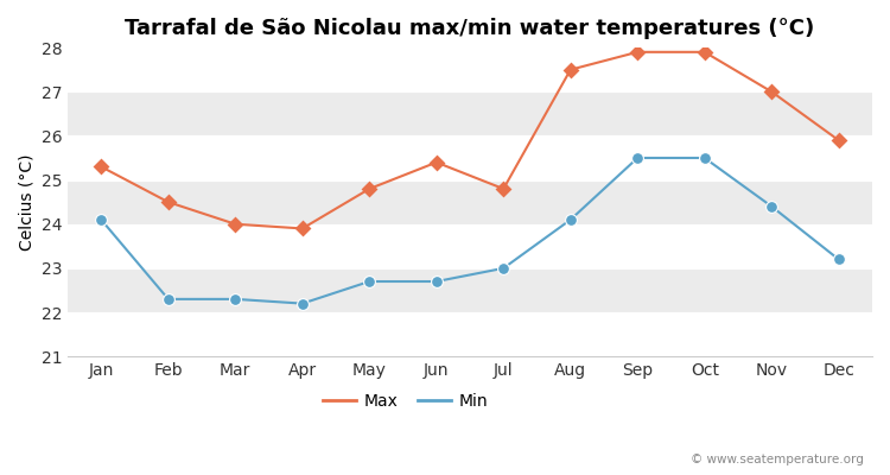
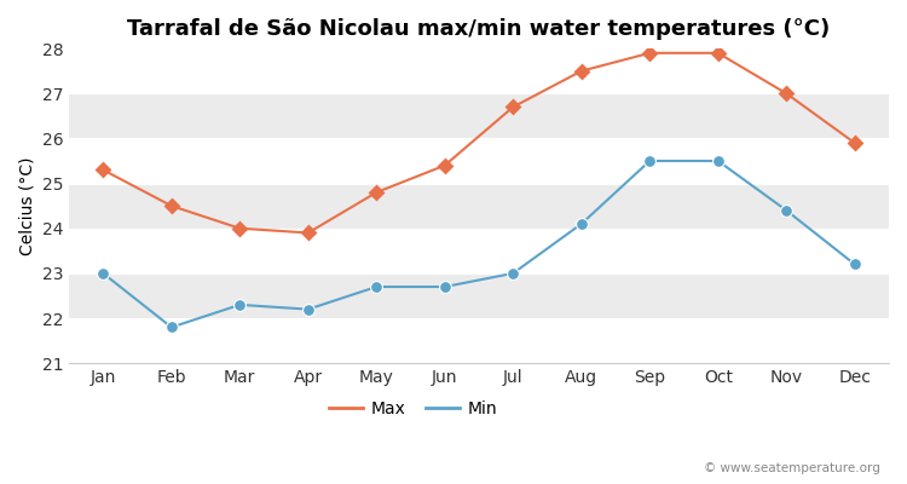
Min/Jan: 24.1 -> 23.0
Min/Feb: 22.3 -> 21.8
Max/Jul: 24.8 -> 26.7
